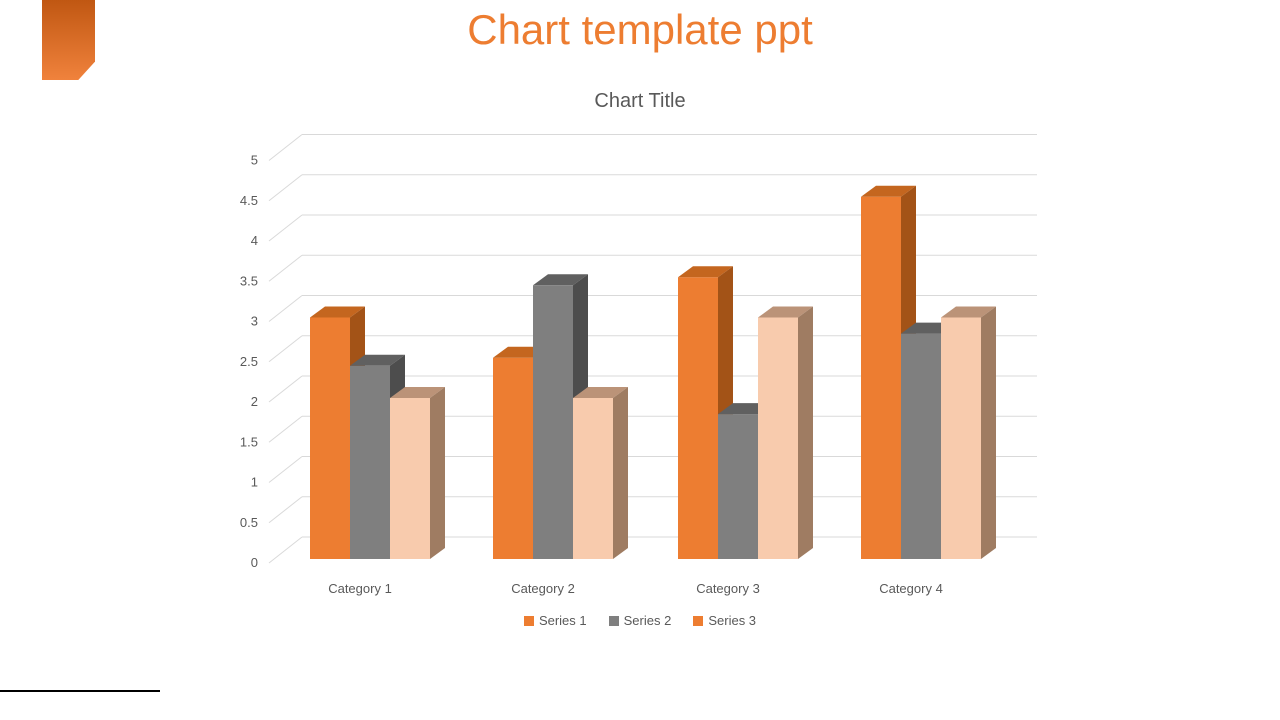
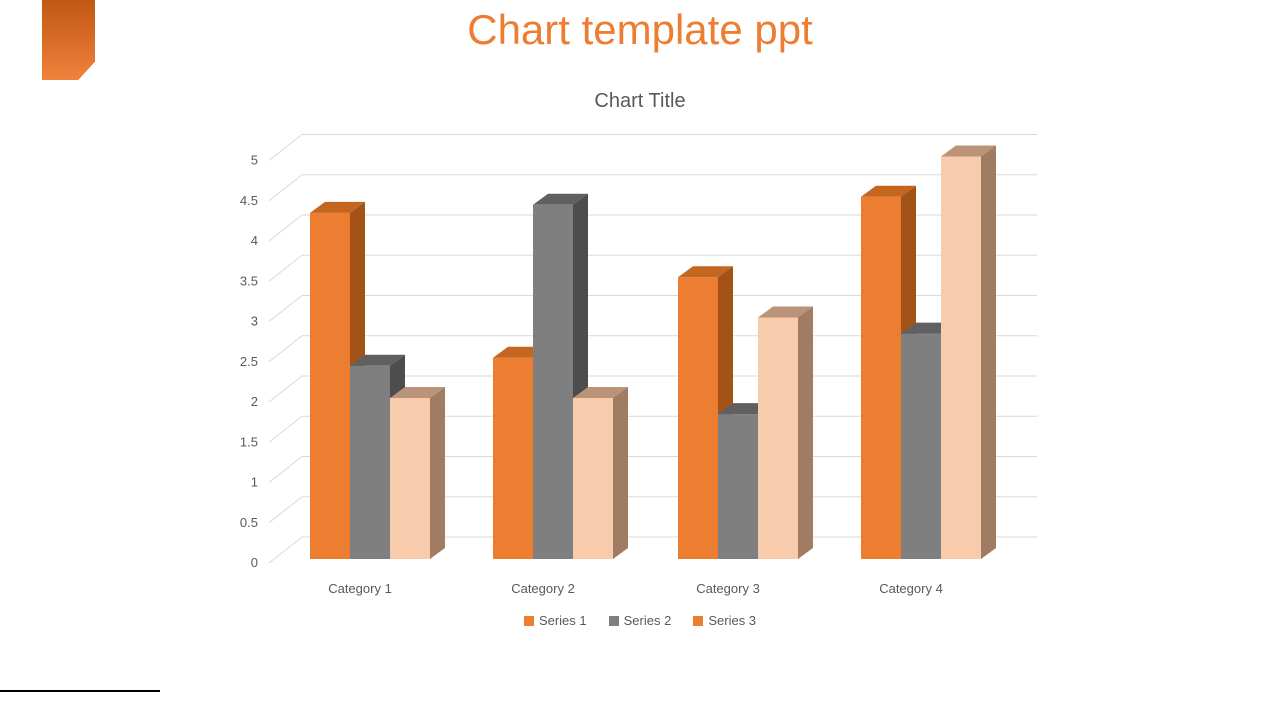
Series 1/Category 1: 3.0 -> 4.3
Series 2/Category 2: 3.4 -> 4.4
Series 3/Category 4: 3 -> 5
